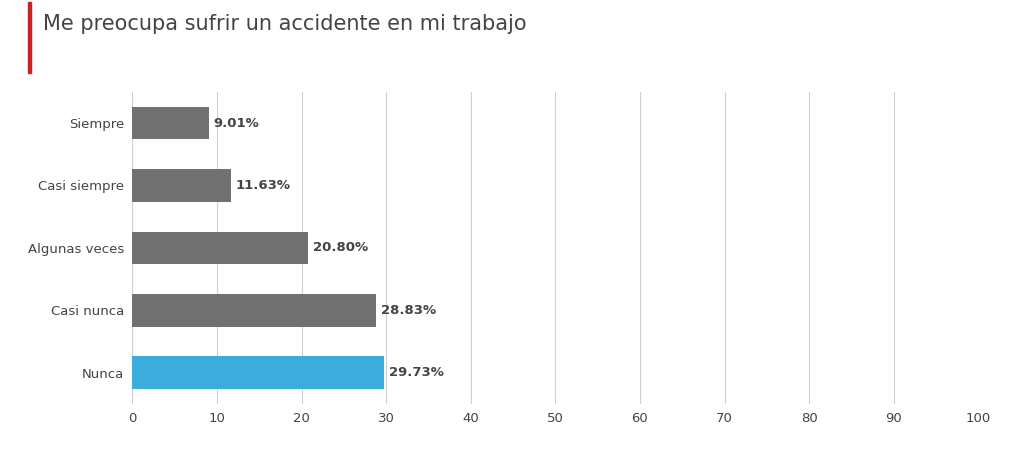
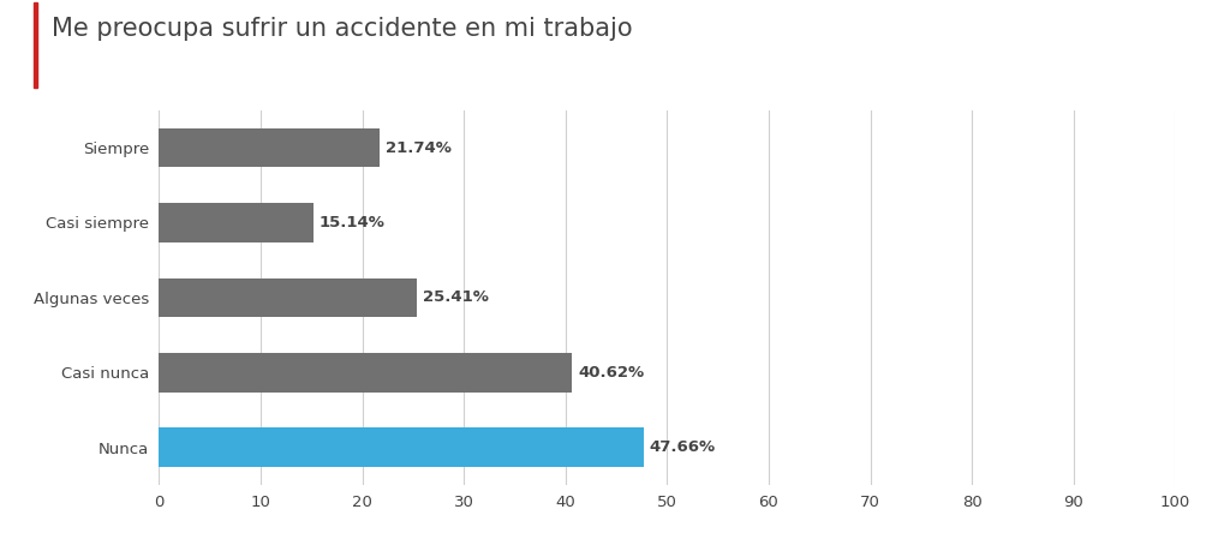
Siempre: 9.01% -> 21.74%
Casi siempre: 11.63% -> 15.14%
Algunas veces: 20.80% -> 25.41%
Casi nunca: 28.83% -> 40.62%
Nunca: 29.73% -> 47.66%
